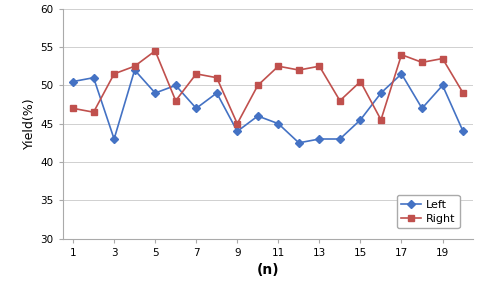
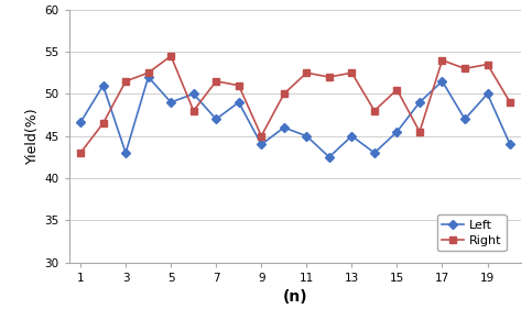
Left/1: 50.5 -> 46.6
Right/1: 47.0 -> 43.0
Left/13: 43.0 -> 45.0
